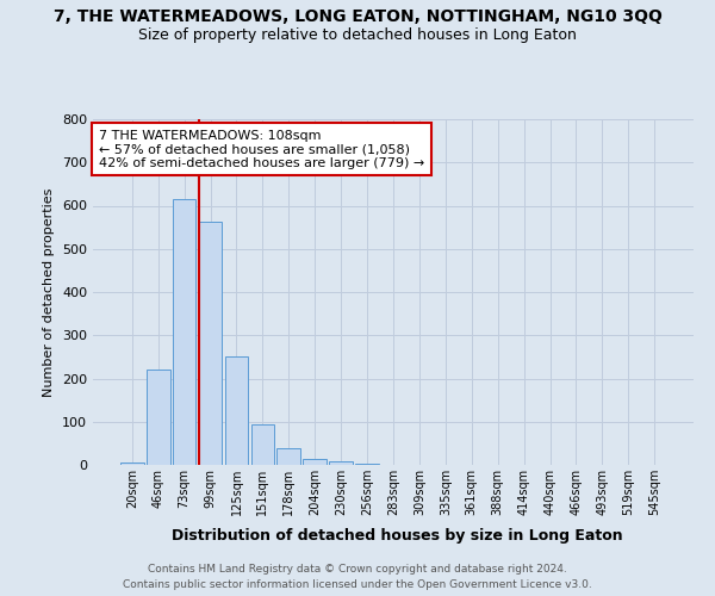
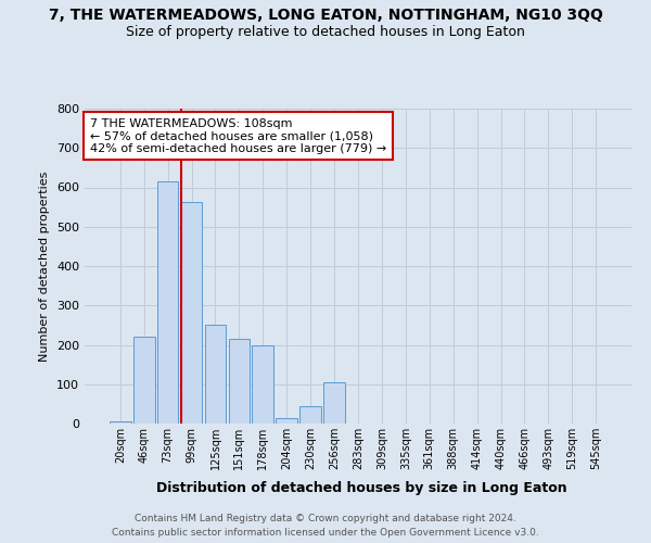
151sqm: 95 -> 215
178sqm: 38 -> 200
230sqm: 8 -> 45
256sqm: 2 -> 105
